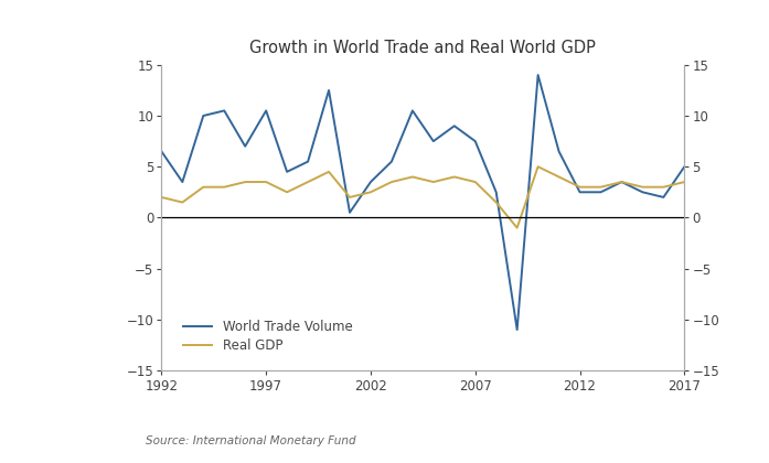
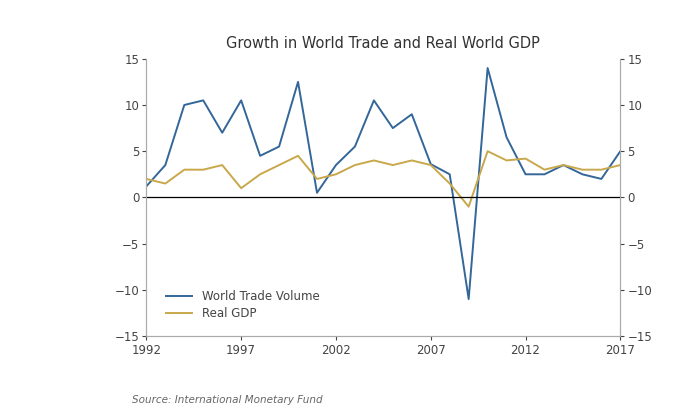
World Trade Volume/1992: 6.5 -> 1.2
Real GDP/1997: 3.5 -> 1.0
World Trade Volume/2007: 7.5 -> 3.6
Real GDP/2012: 3.0 -> 4.2
